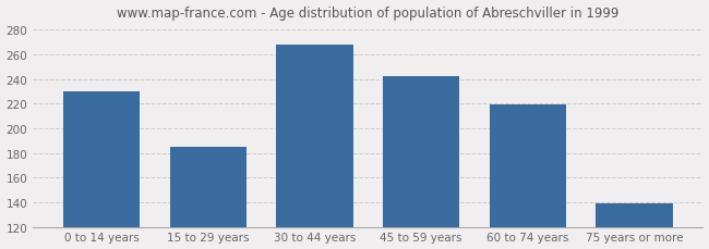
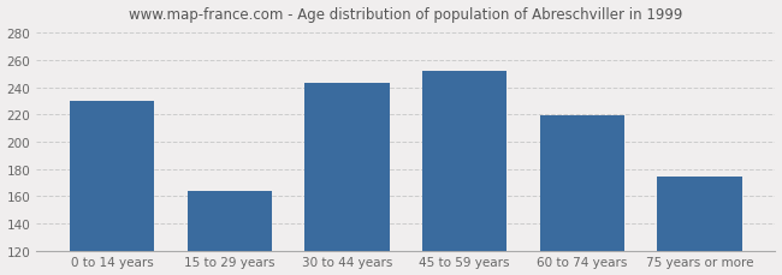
15 to 29 years: 185 -> 164
30 to 44 years: 268 -> 243
45 to 59 years: 242 -> 252
75 years or more: 139 -> 174
